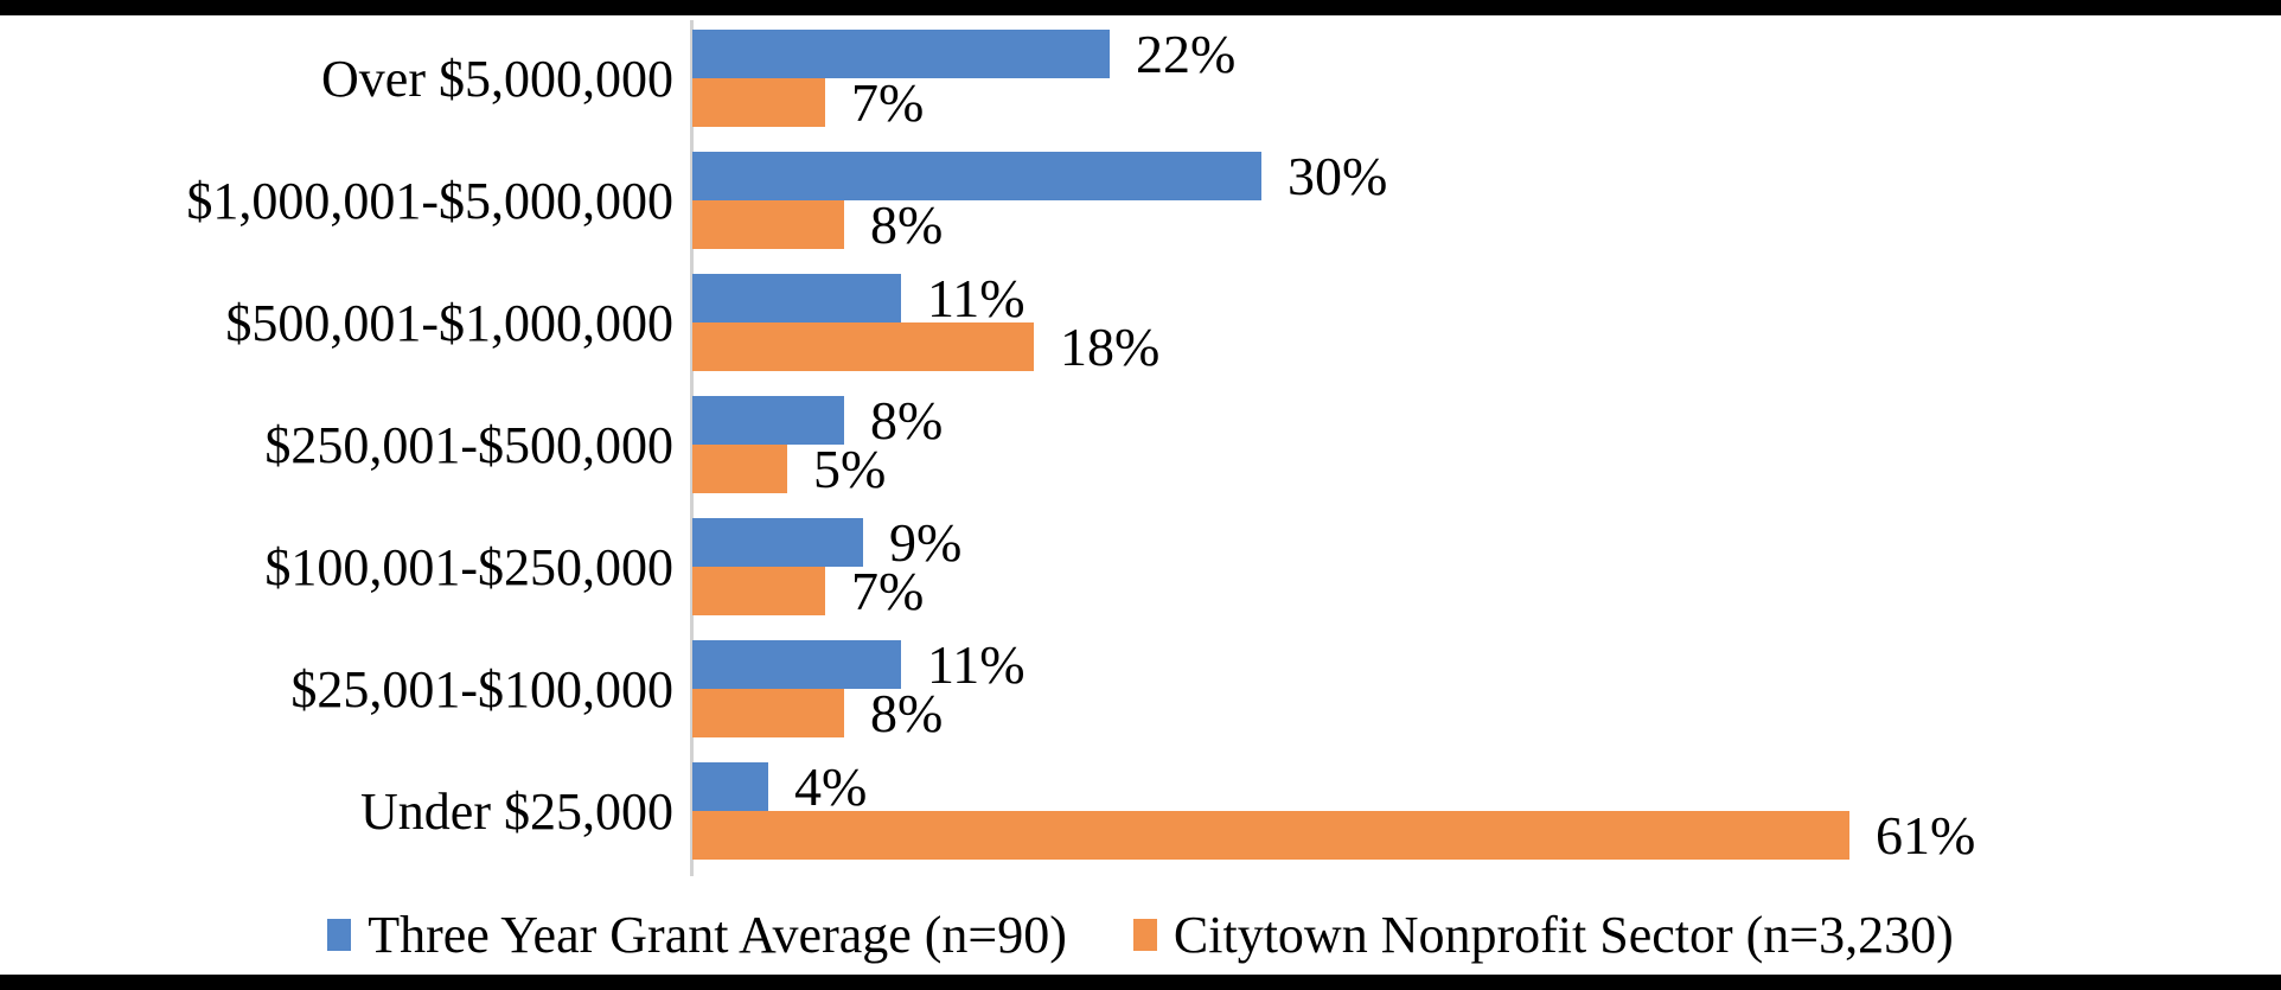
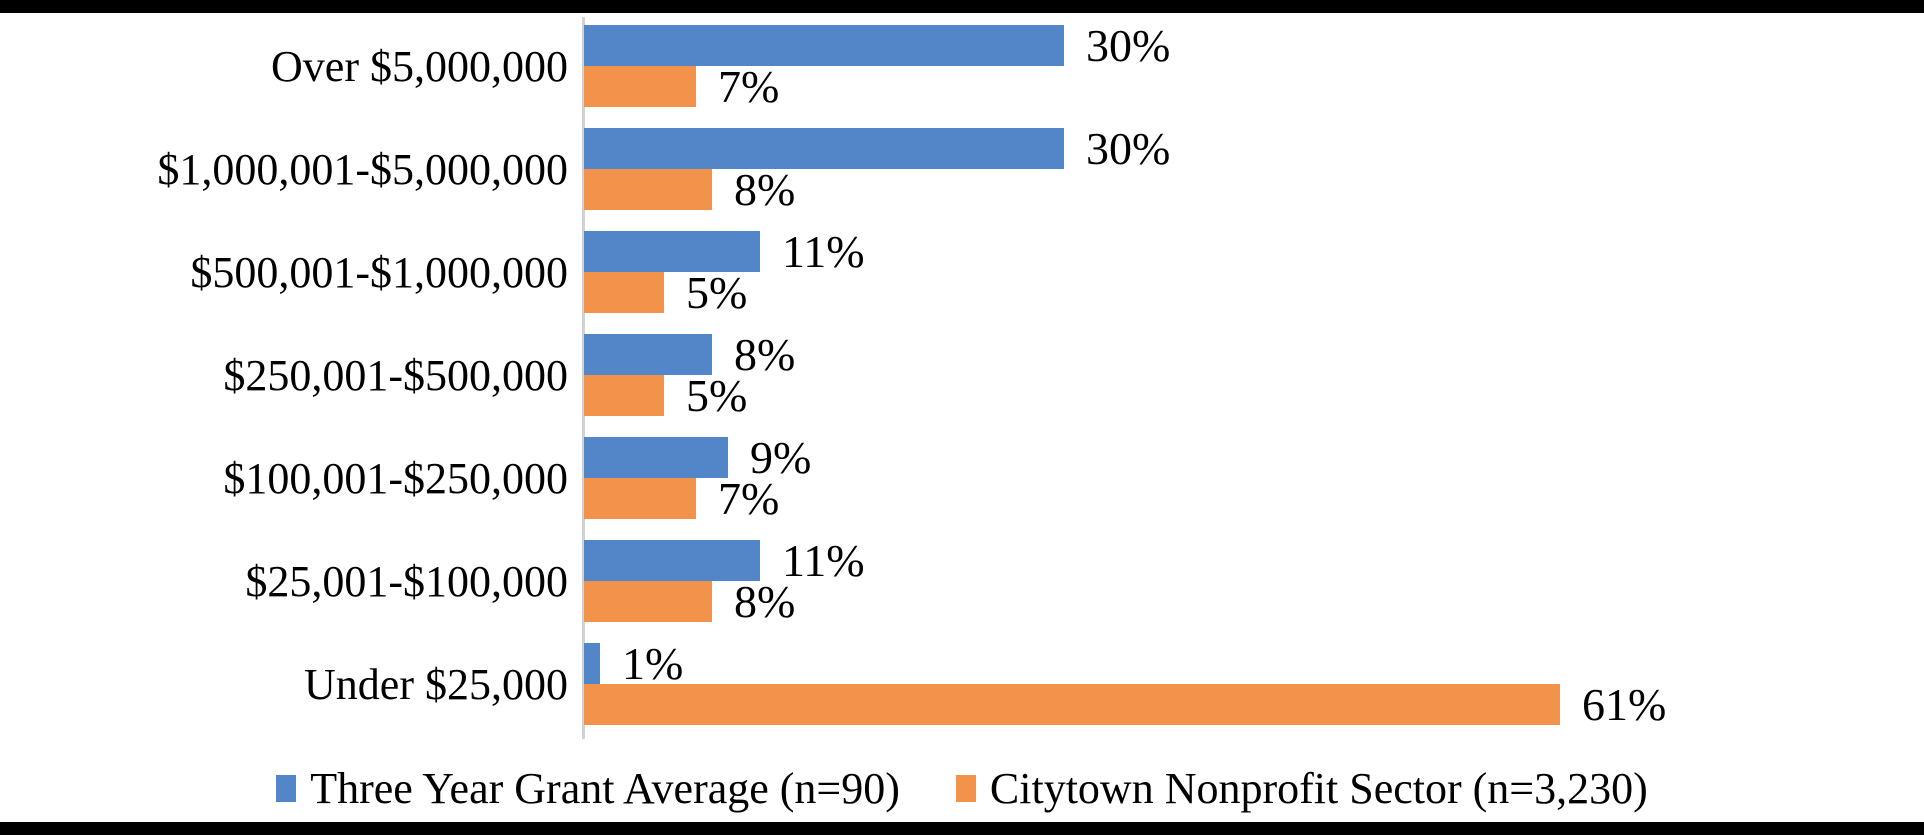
Three Year Grant Average (n=90)/Over $5,000,000: 22% -> 30%
Citytown Nonprofit Sector (n=3,230)/$500,001-$1,000,000: 18% -> 5%
Three Year Grant Average (n=90)/Under $25,000: 4% -> 1%
